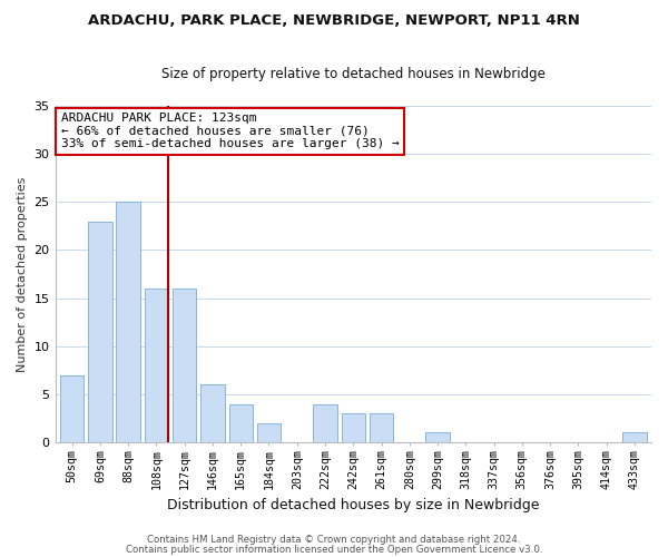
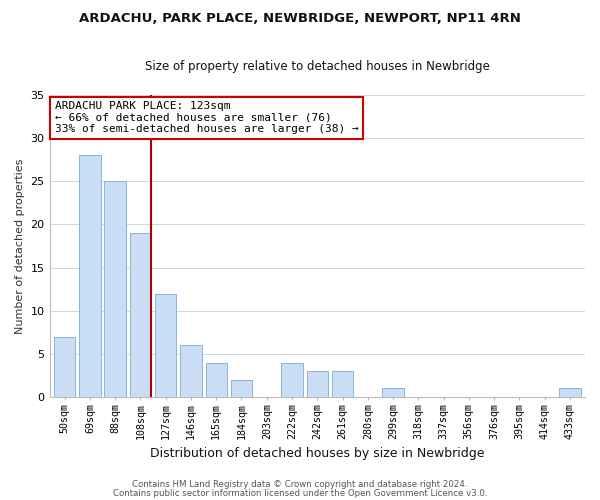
69sqm: 23 -> 28
108sqm: 16 -> 19
127sqm: 16 -> 12
